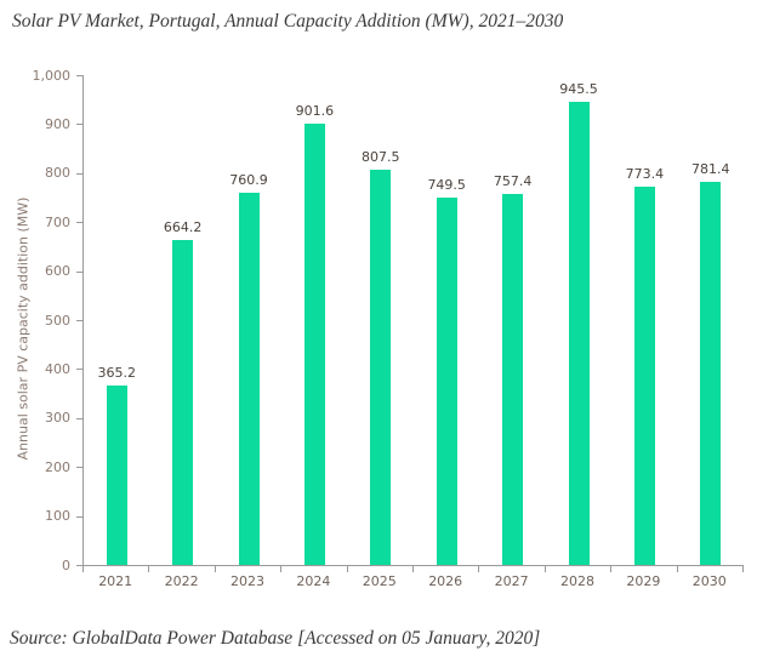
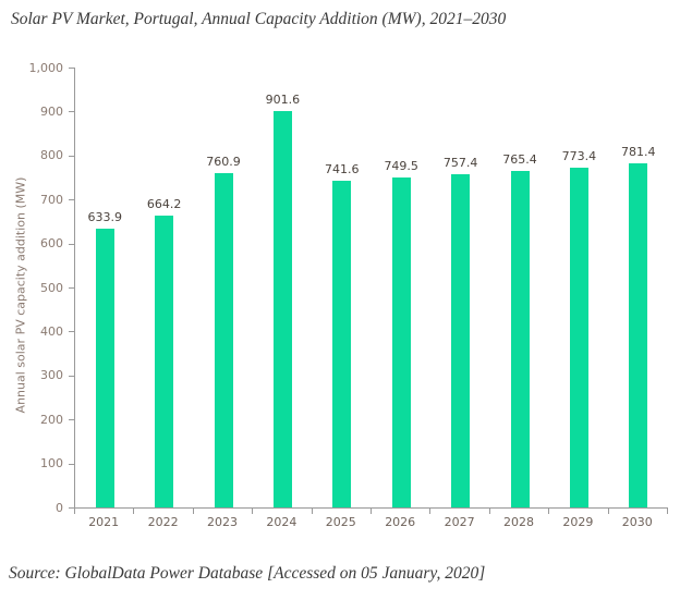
2021: 365.2 -> 633.9
2025: 807.5 -> 741.6
2028: 945.5 -> 765.4
